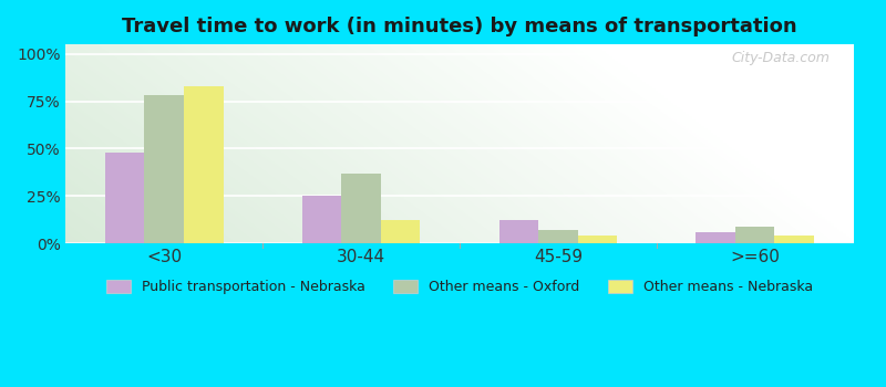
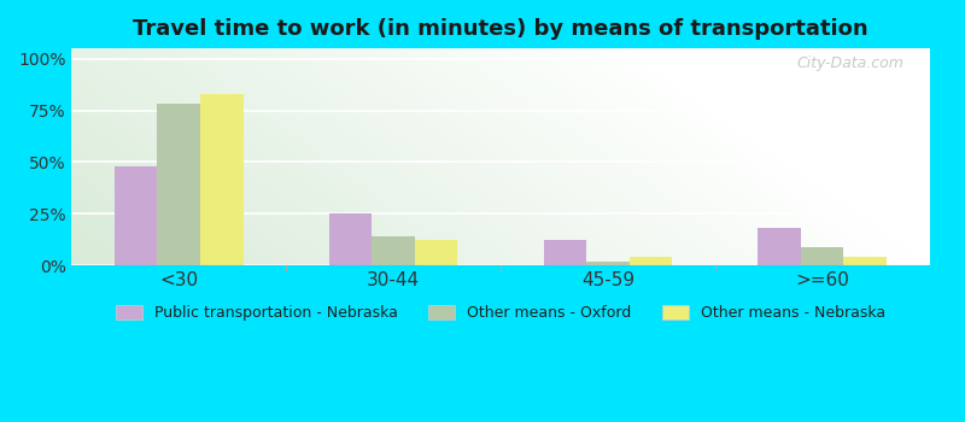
Other means - Oxford/30-44: 37% -> 14%
Other means - Oxford/45-59: 7% -> 2%
Public transportation - Nebraska/>=60: 6% -> 18%
